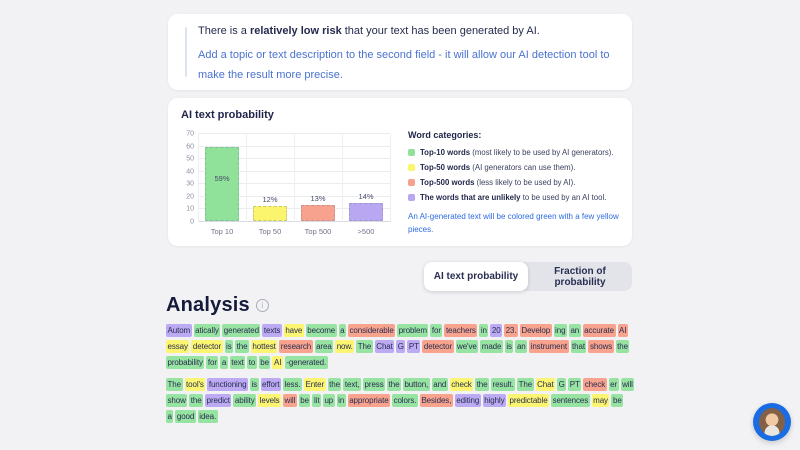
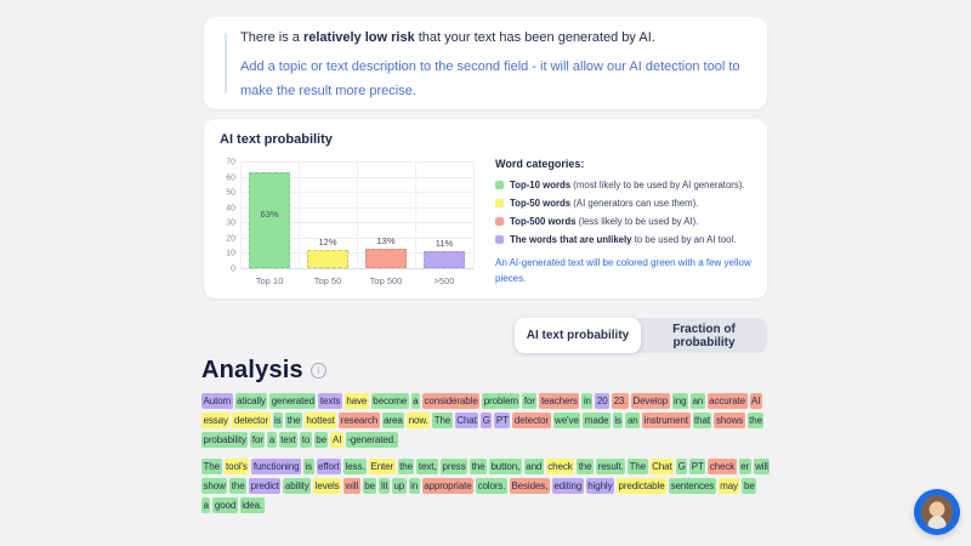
Top 10: 59% -> 63%
>500: 14% -> 11%
